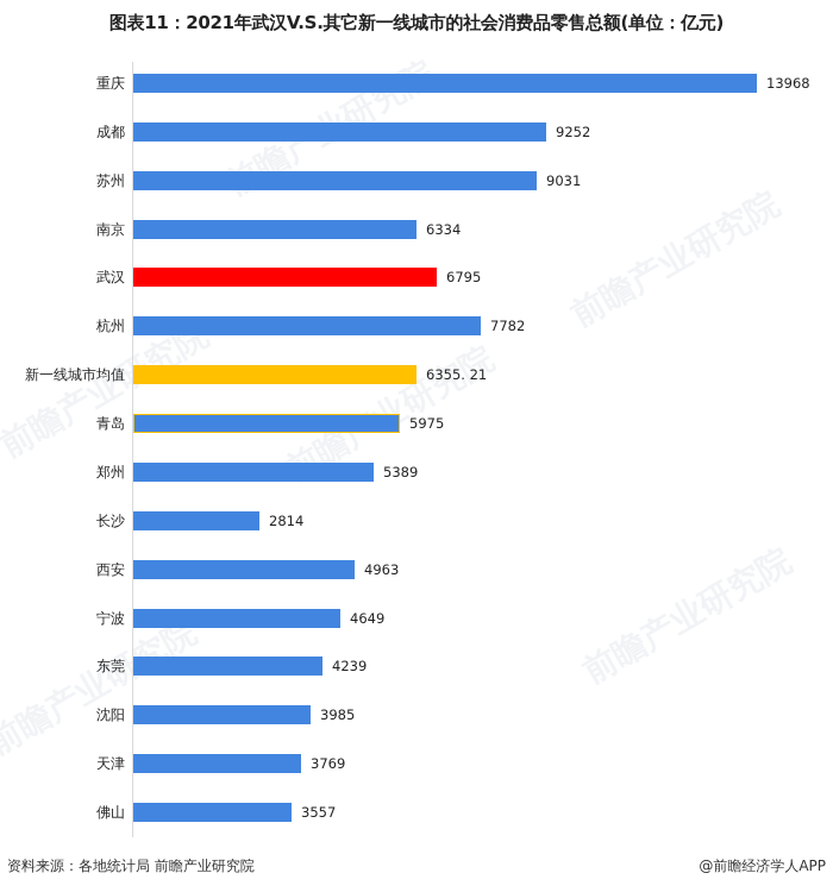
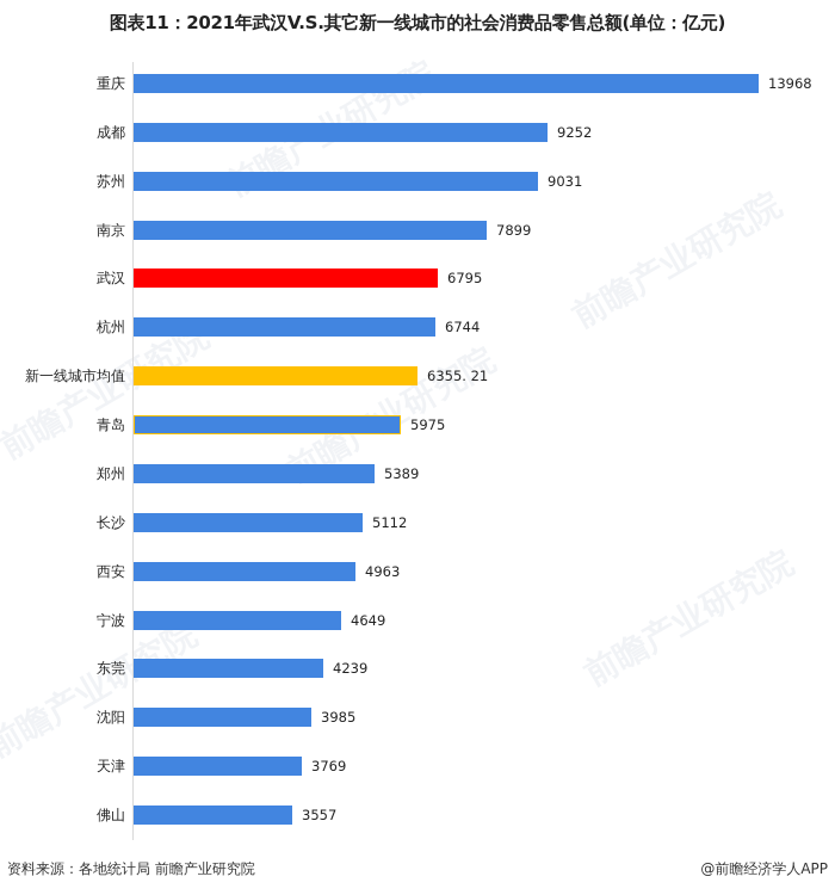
南京: 6334 -> 7899
杭州: 7782 -> 6744
长沙: 2814 -> 5112
